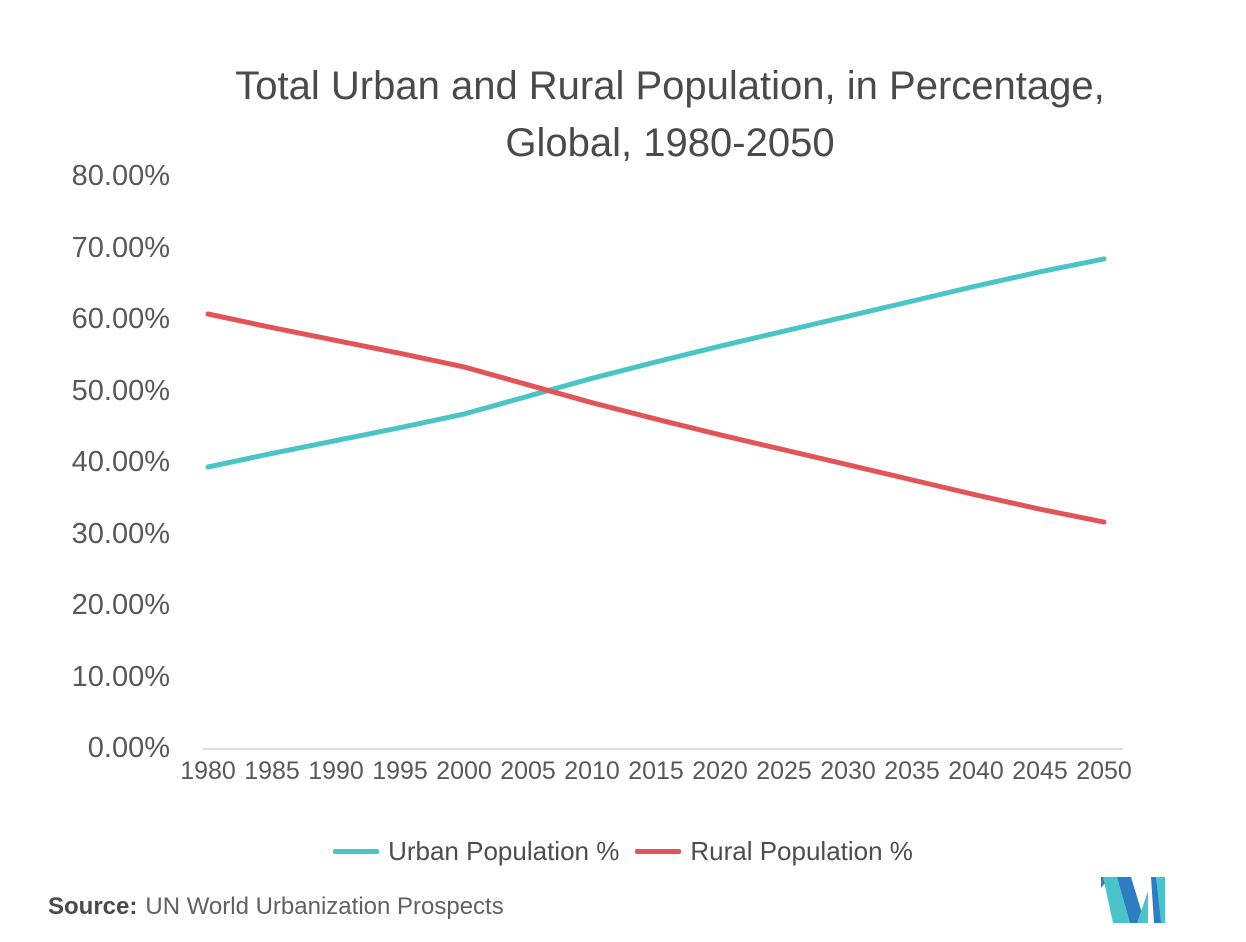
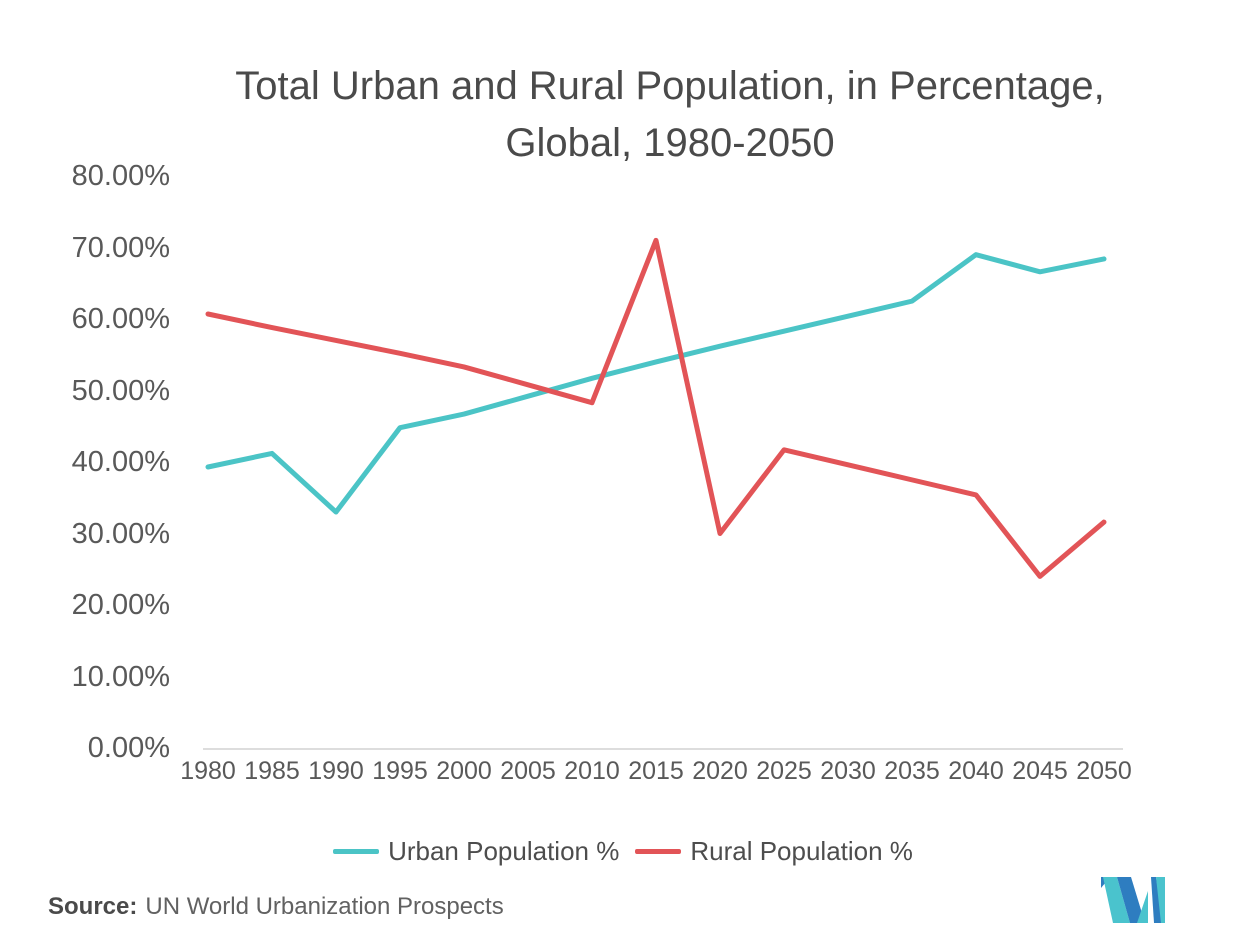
Urban Population %/1990: 43% -> 33%
Rural Population %/2015: 46% -> 71%
Rural Population %/2020: 44% -> 30%
Urban Population %/2040: 65% -> 69%
Rural Population %/2045: 33% -> 24%
